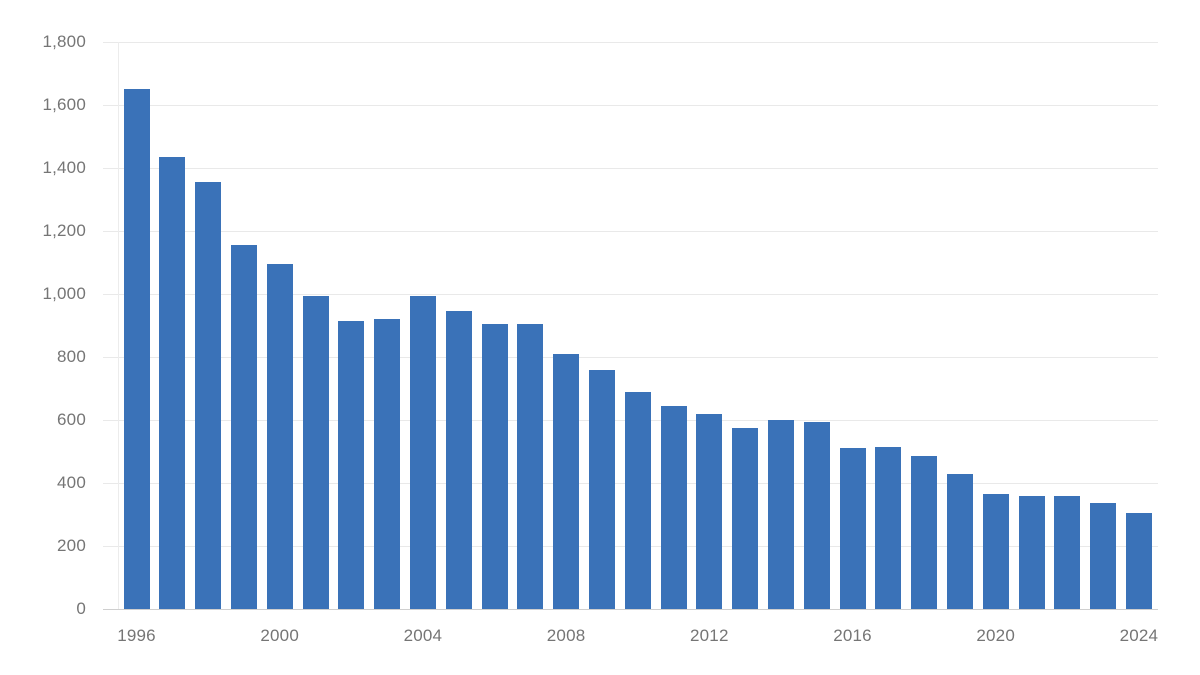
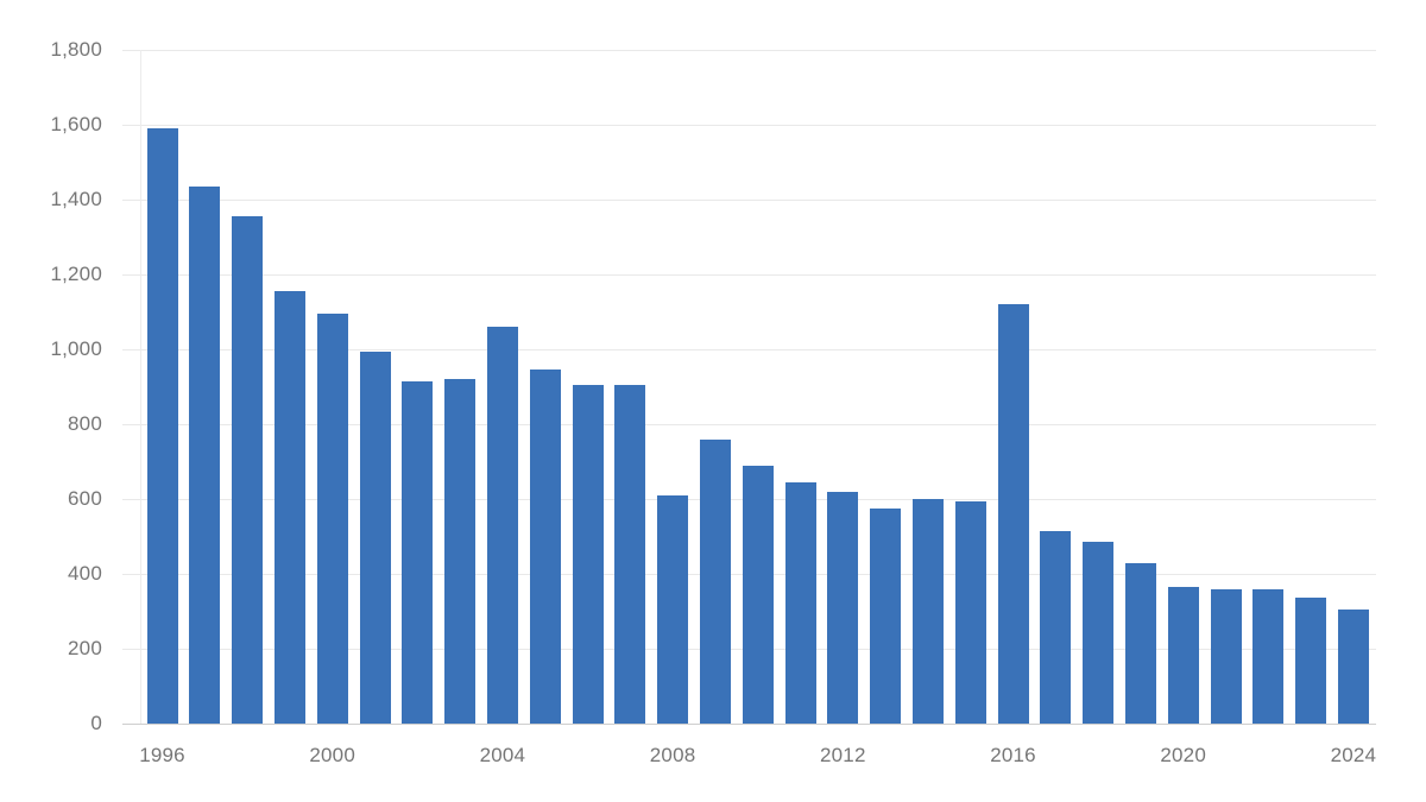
1996: 1650 -> 1590
2004: 1000 -> 1060
2008: 810 -> 610
2016: 510 -> 1120
